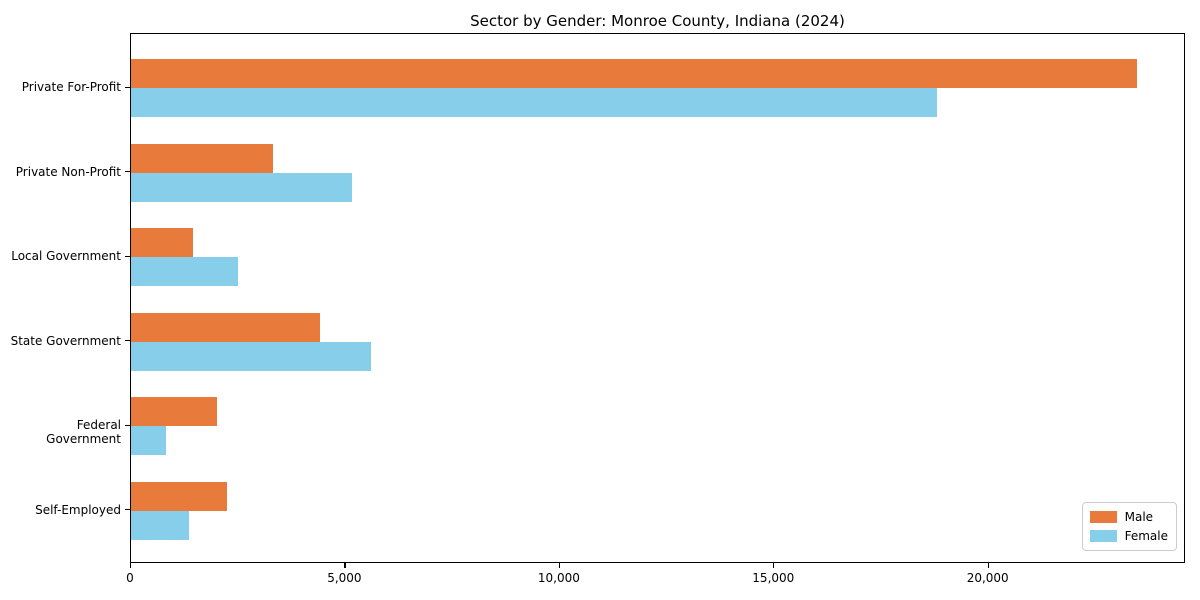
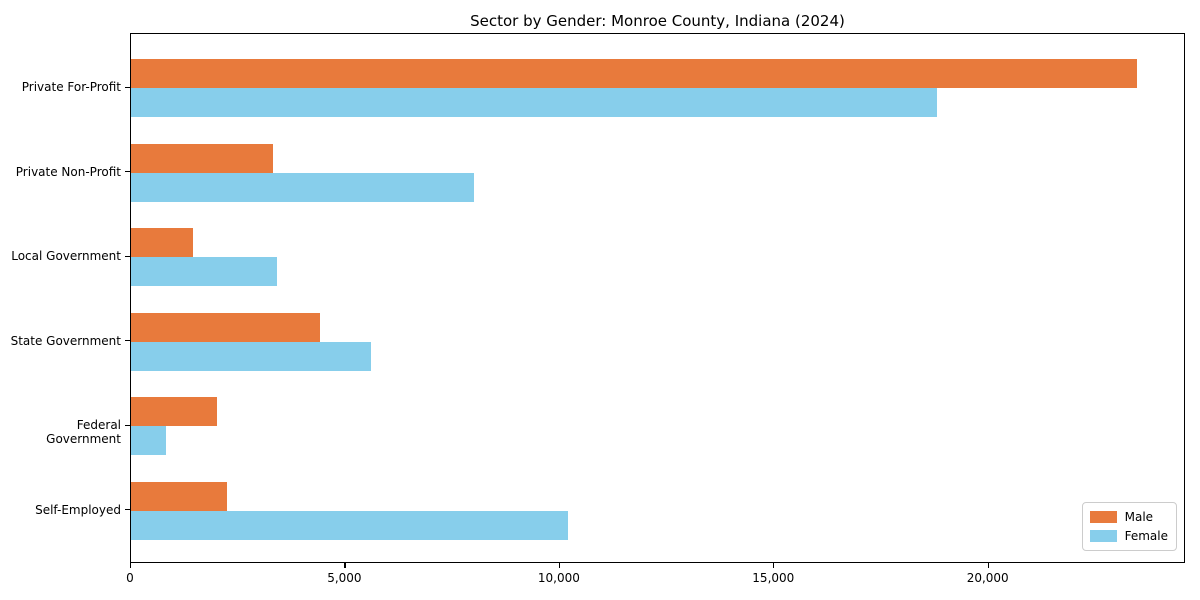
Female/Private Non-Profit: 5200 -> 8000
Female/Local Government: 2500 -> 3400
Female/Self-Employed: 1300 -> 10200
